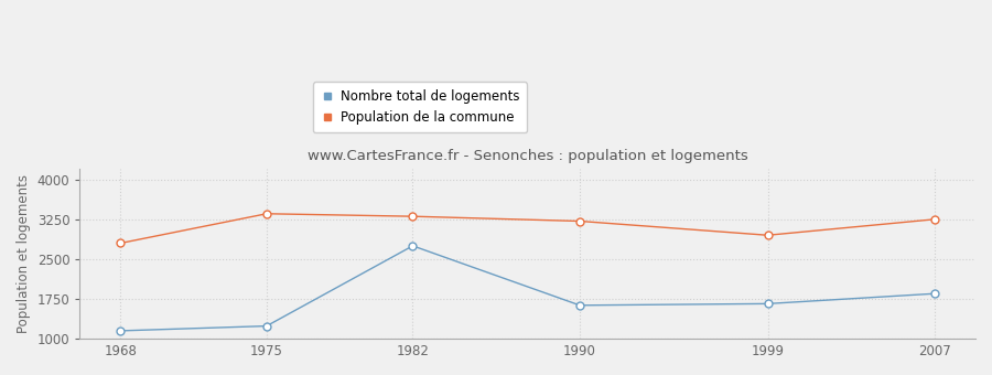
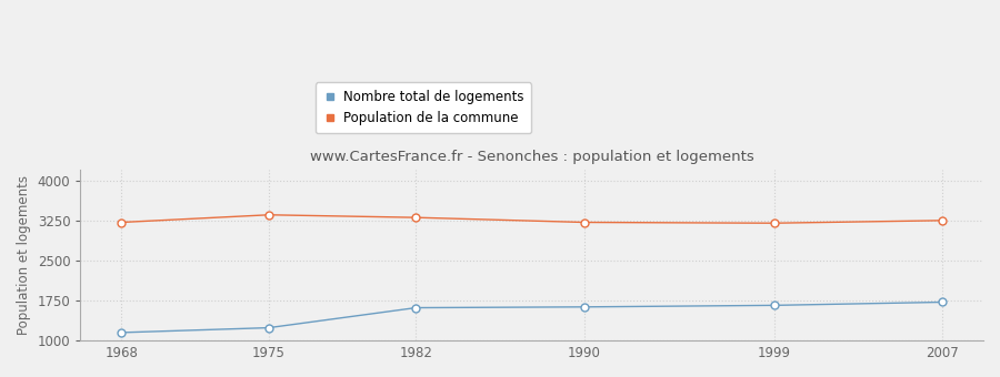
Population de la commune/1968: 2800 -> 3220
Nombre total de logements/1982: 2750 -> 1620
Population de la commune/1999: 2950 -> 3200
Nombre total de logements/2007: 1850 -> 1720
